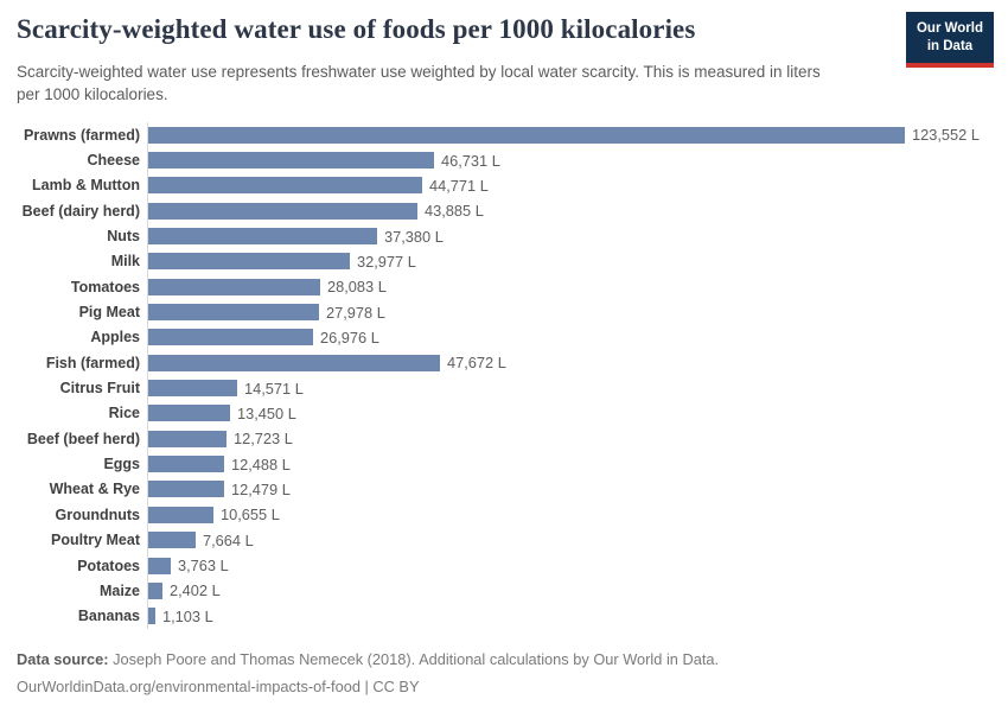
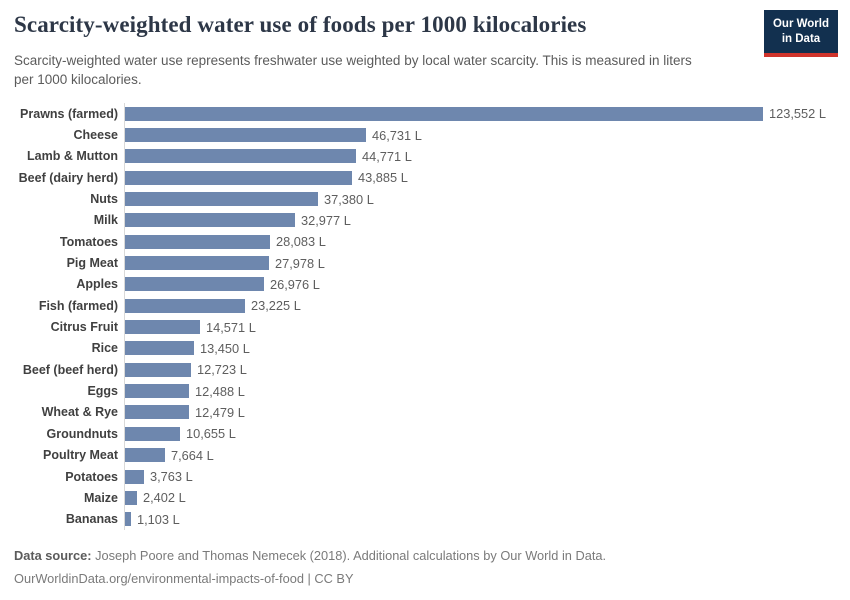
Fish (farmed): 47,672 -> 23,225
